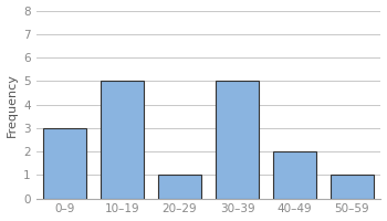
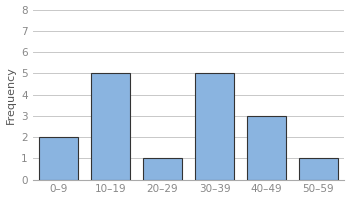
0–9: 3 -> 2
40–49: 2 -> 3
